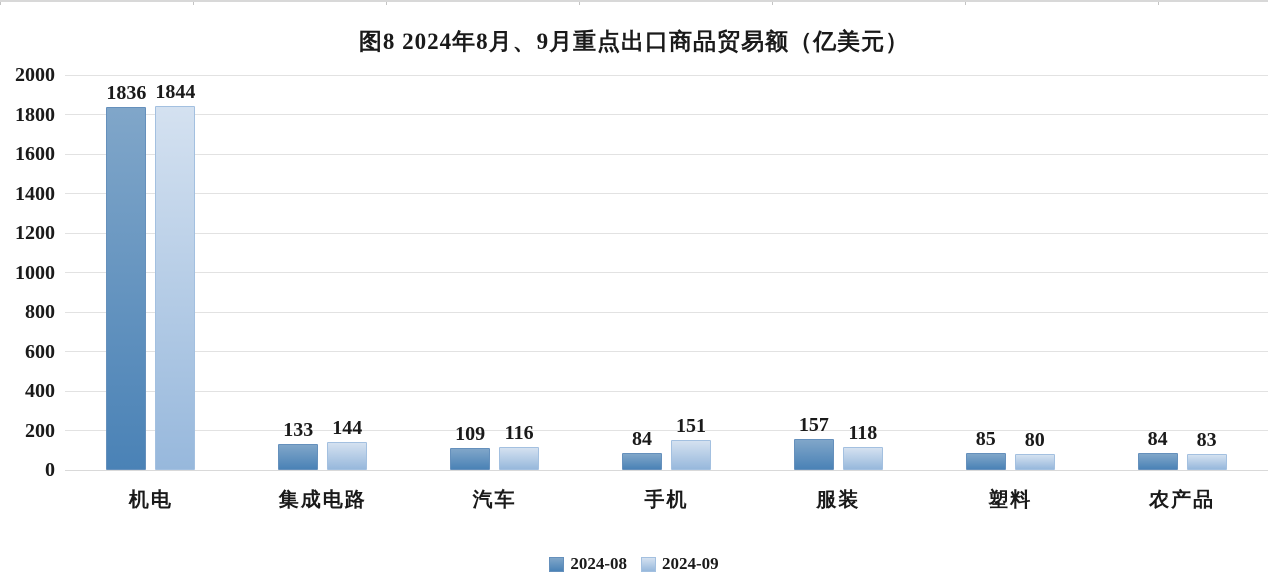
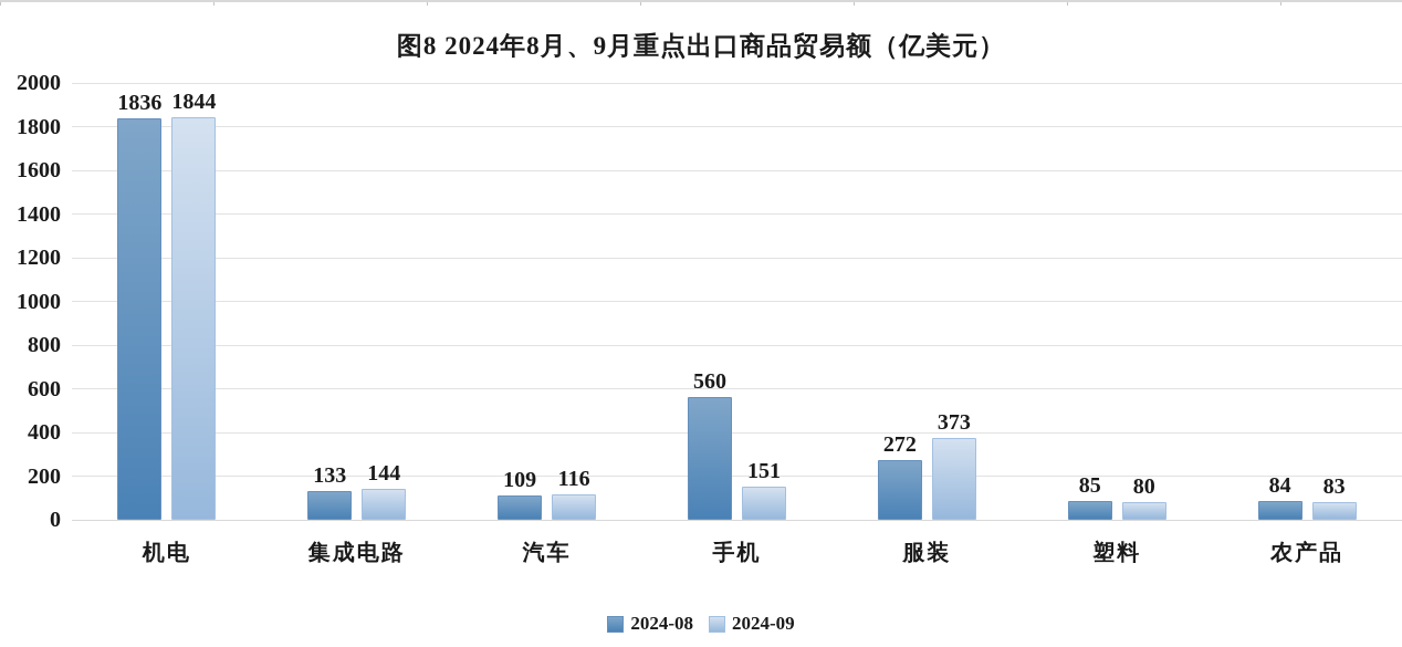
2024-08/手机: 84 -> 560
2024-08/服装: 157 -> 272
2024-09/服装: 118 -> 373
